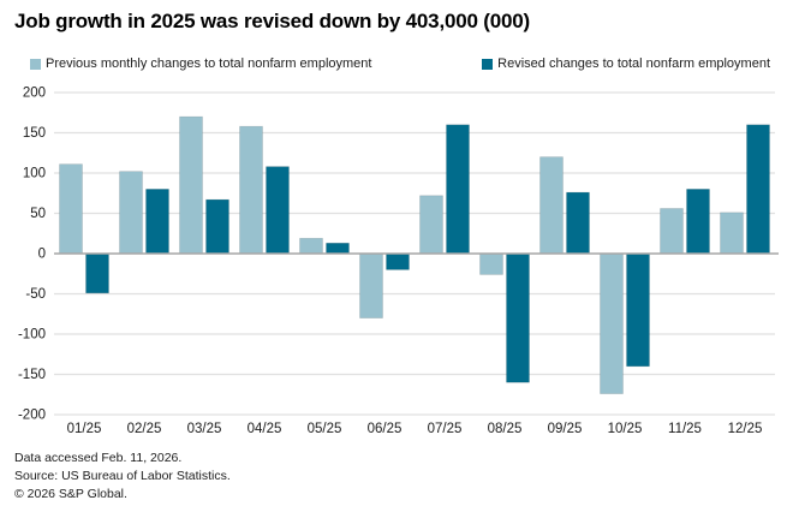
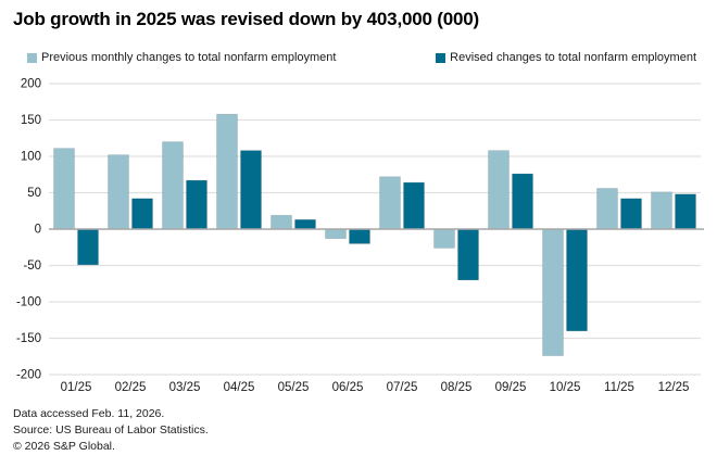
Revised changes to total nonfarm employment/02/25: 80 -> 40
Previous monthly changes to total nonfarm employment/03/25: 170 -> 120
Previous monthly changes to total nonfarm employment/06/25: -80 -> -10
Revised changes to total nonfarm employment/07/25: 160 -> 60
Revised changes to total nonfarm employment/08/25: -160 -> -70
Previous monthly changes to total nonfarm employment/09/25: 120 -> 110
Revised changes to total nonfarm employment/11/25: 80 -> 40
Revised changes to total nonfarm employment/12/25: 160 -> 50
